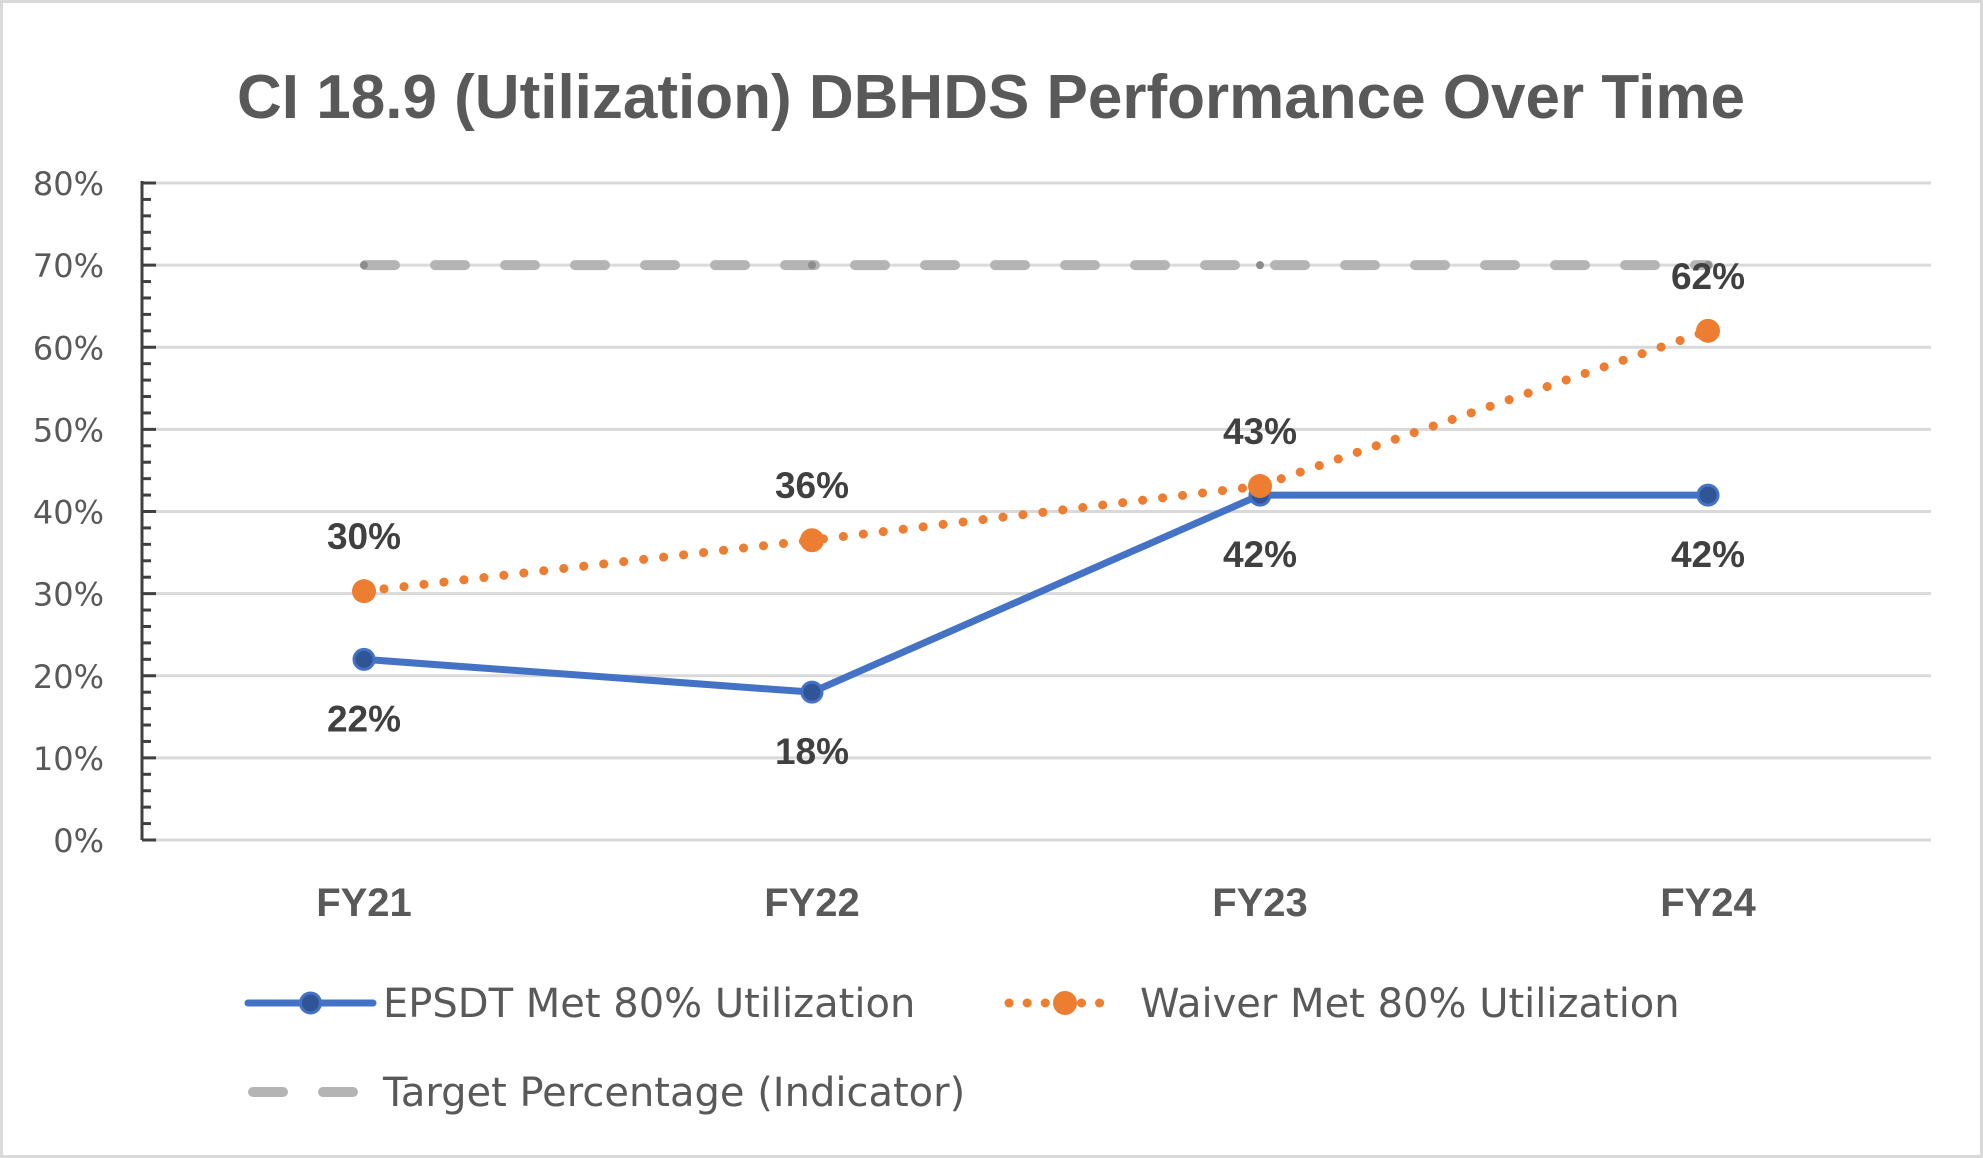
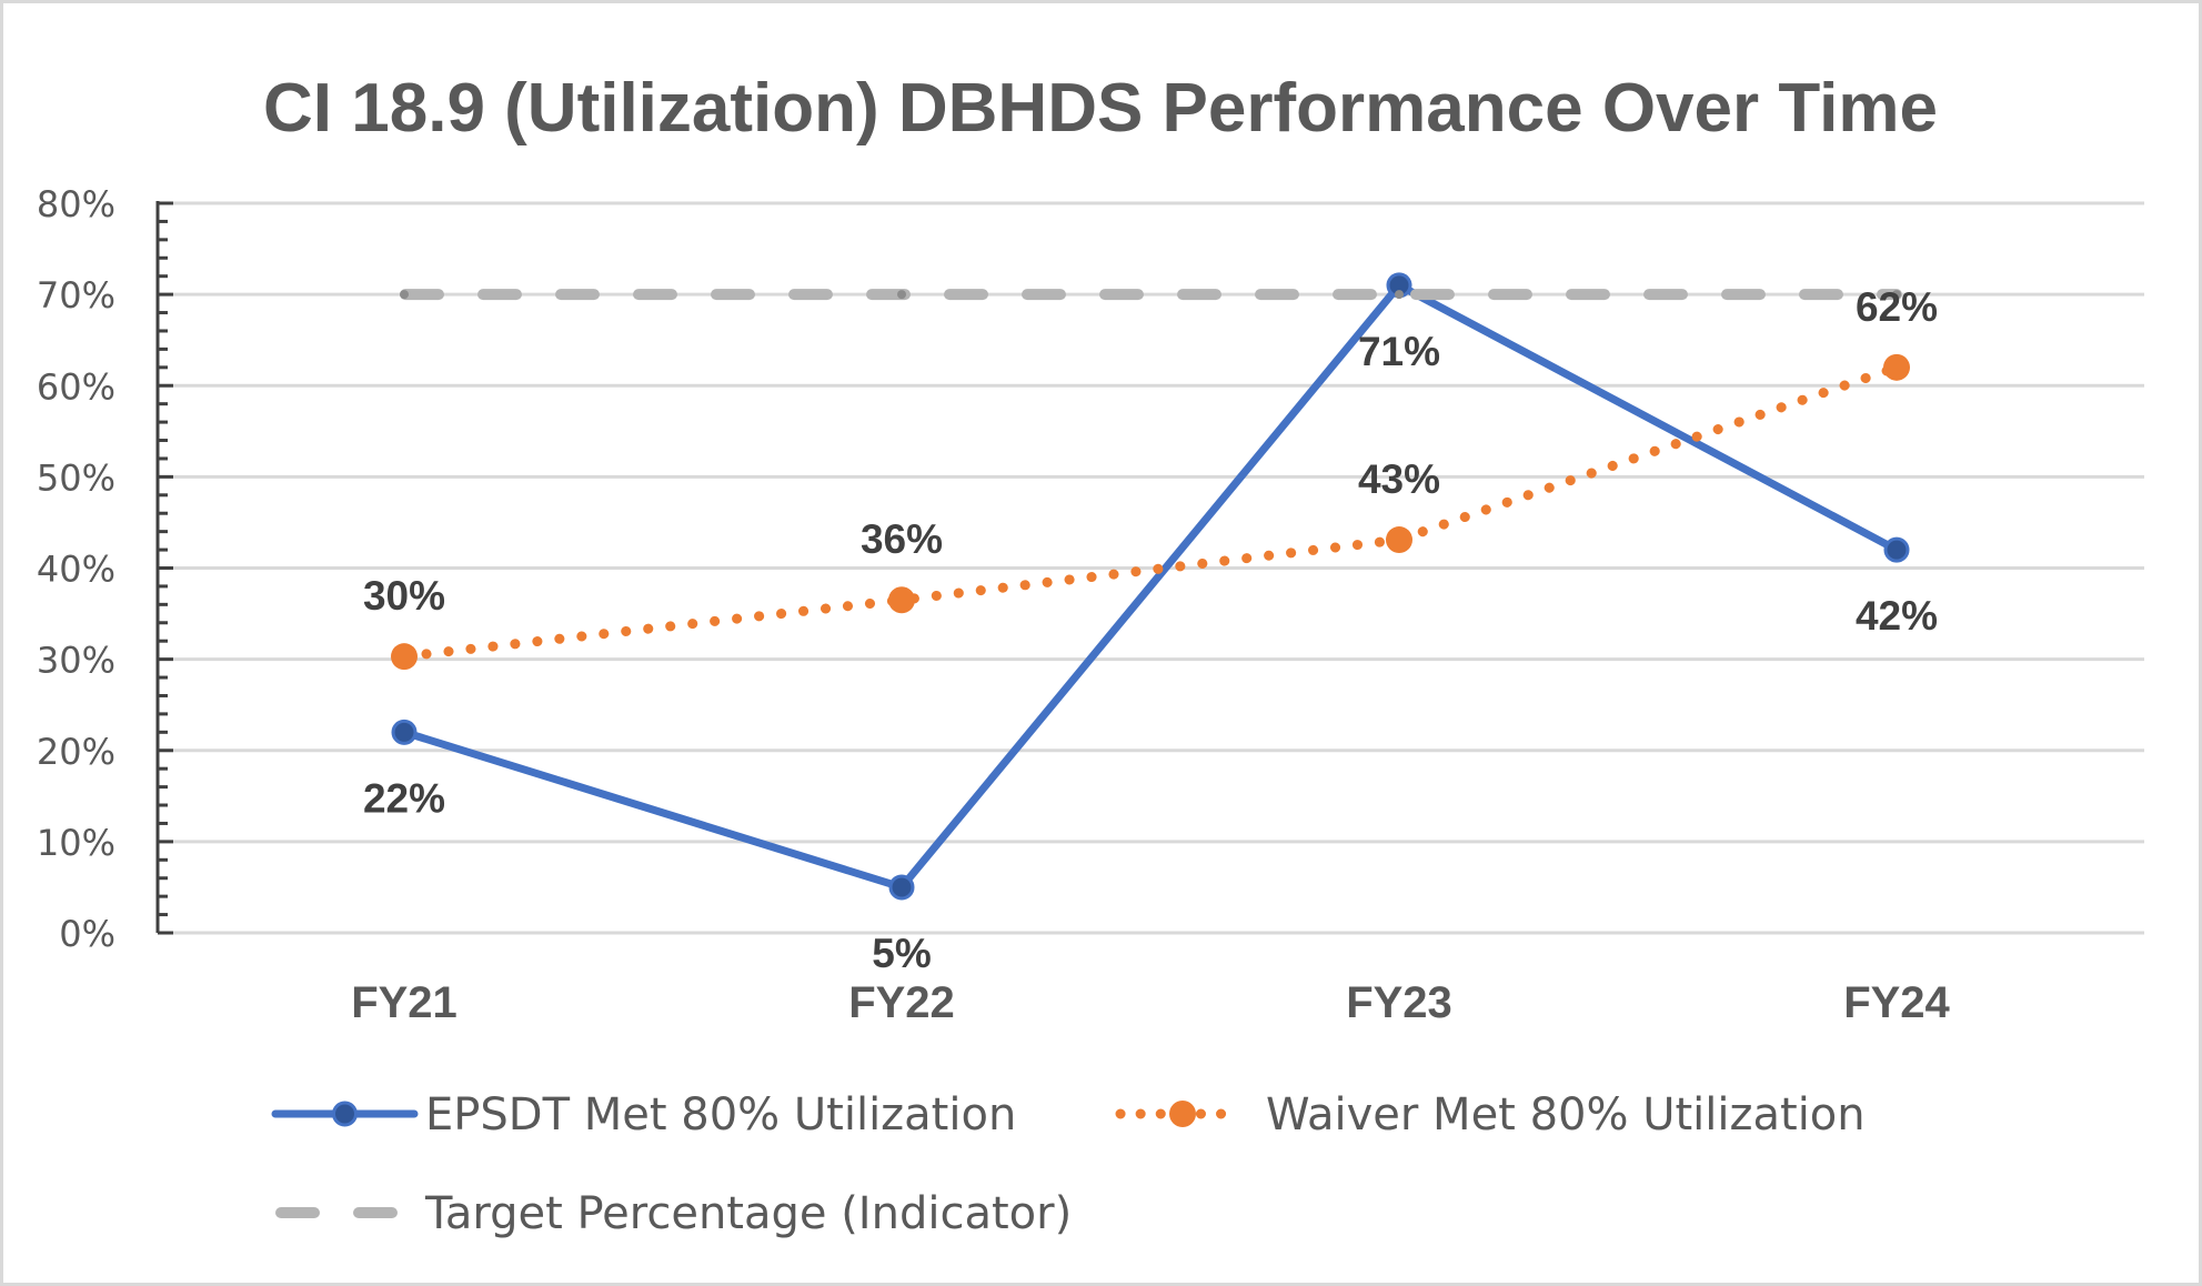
EPSDT Met 80% Utilization/FY22: 18% -> 5%
EPSDT Met 80% Utilization/FY23: 42% -> 71%
